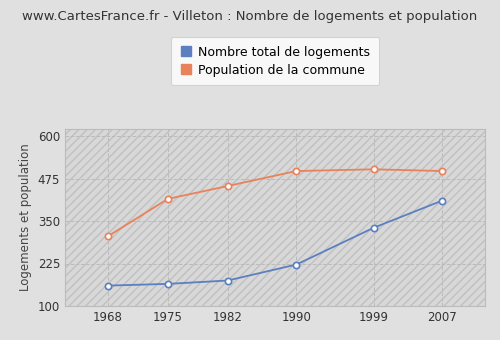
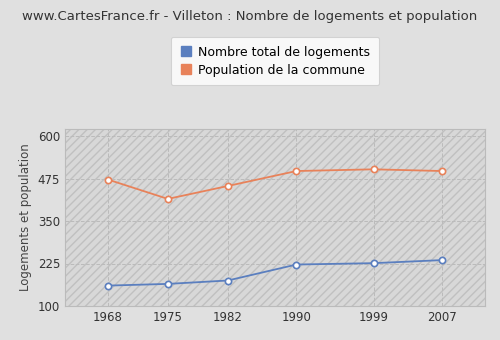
Population de la commune/1968: 305 -> 472
Nombre total de logements/1999: 330 -> 226
Nombre total de logements/2007: 410 -> 235
